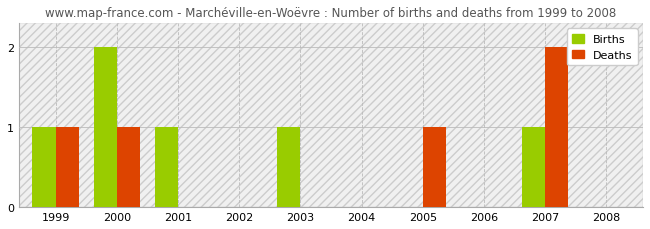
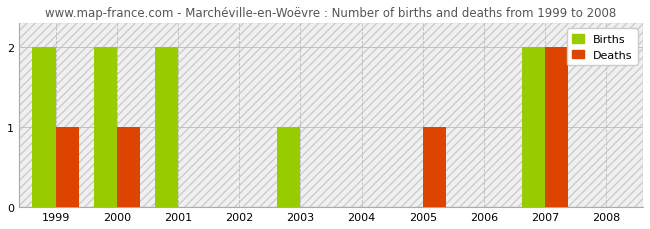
Births/1999: 1 -> 2
Births/2001: 1 -> 2
Births/2007: 1 -> 2
